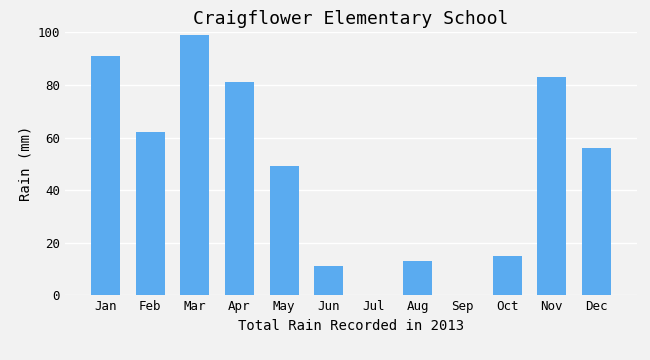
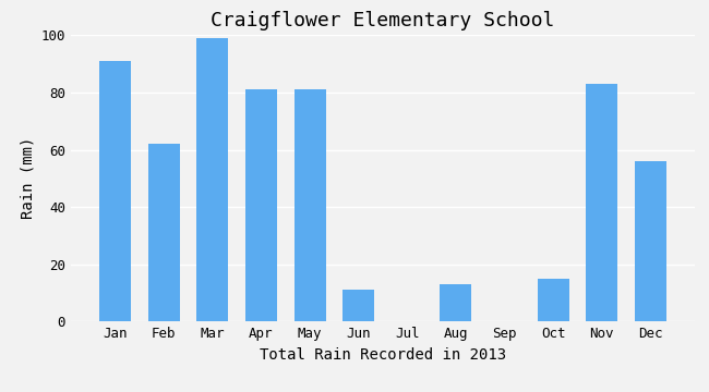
May: 49 -> 81
